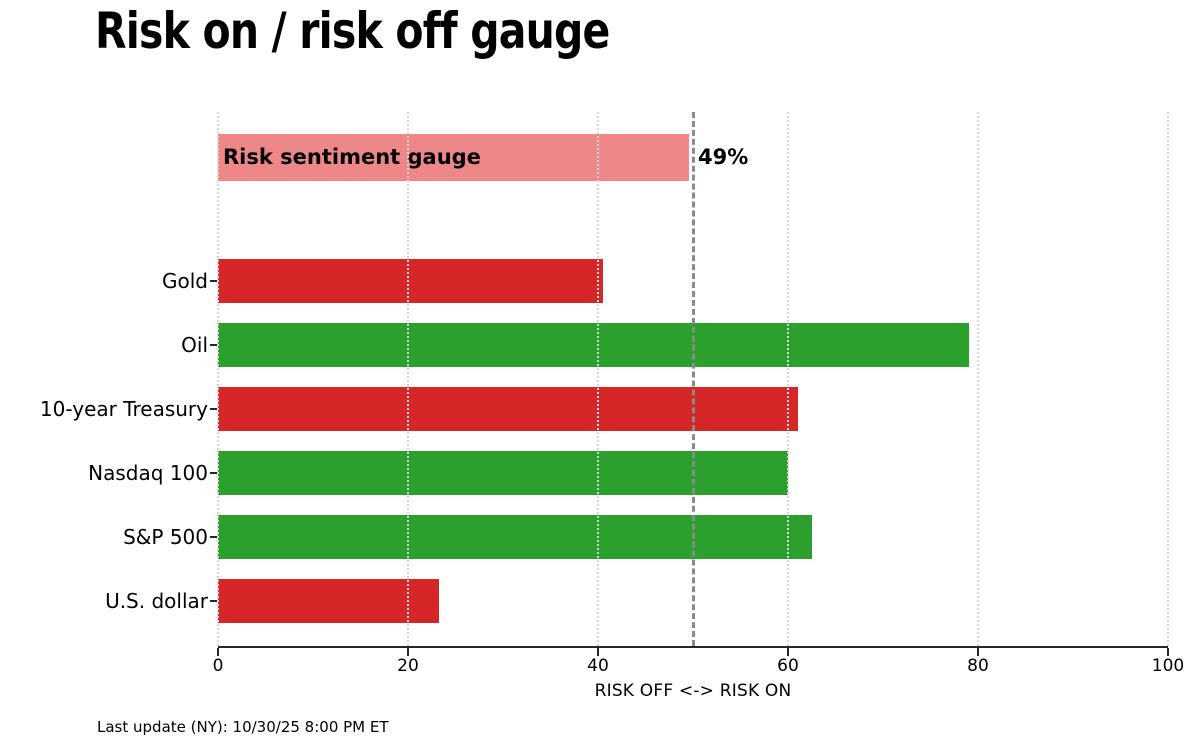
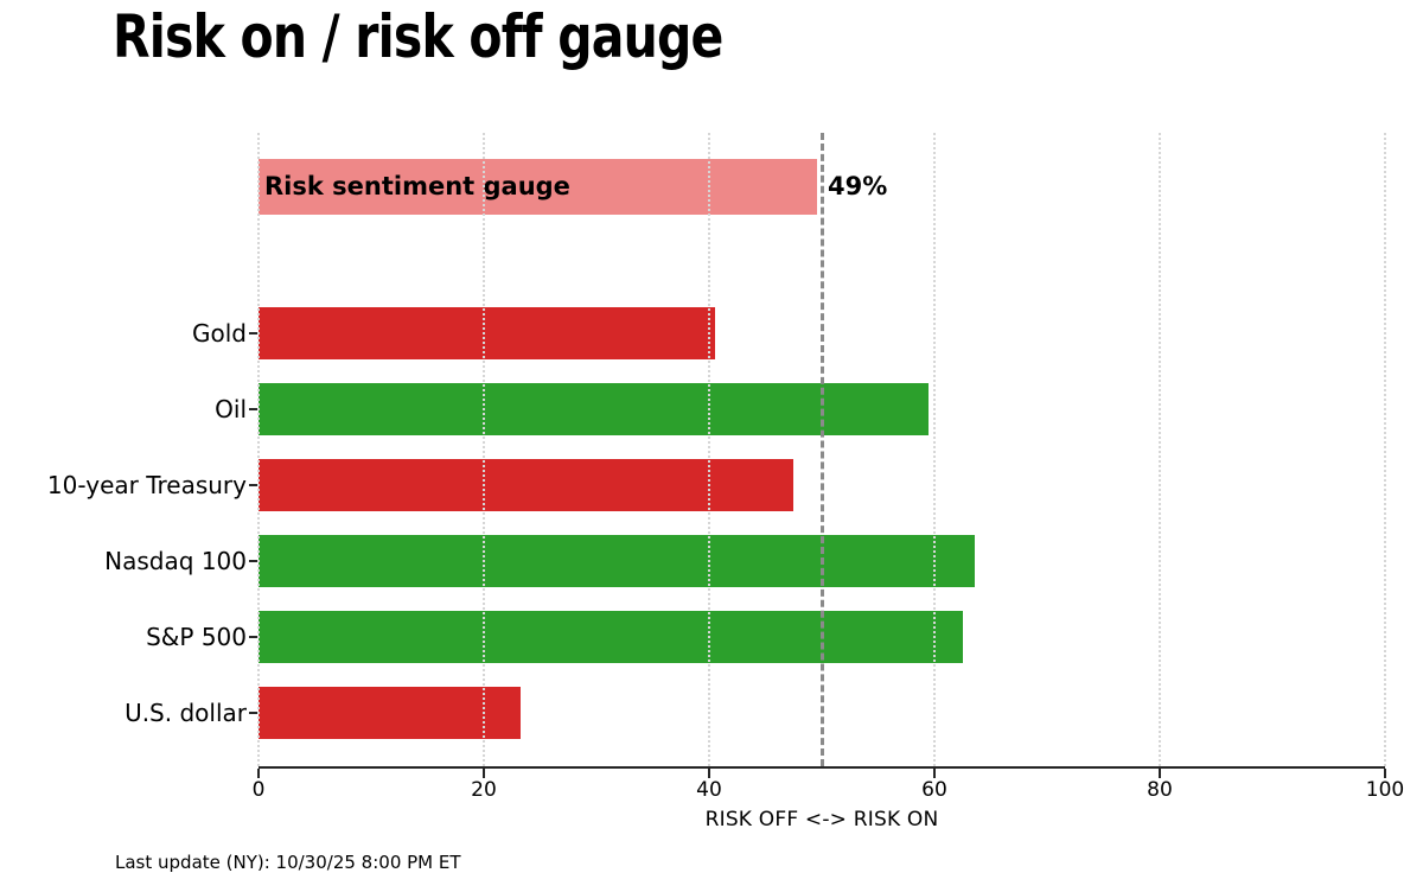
Oil: 79 -> 60
10-year Treasury: 61 -> 48
Nasdaq 100: 60 -> 64
